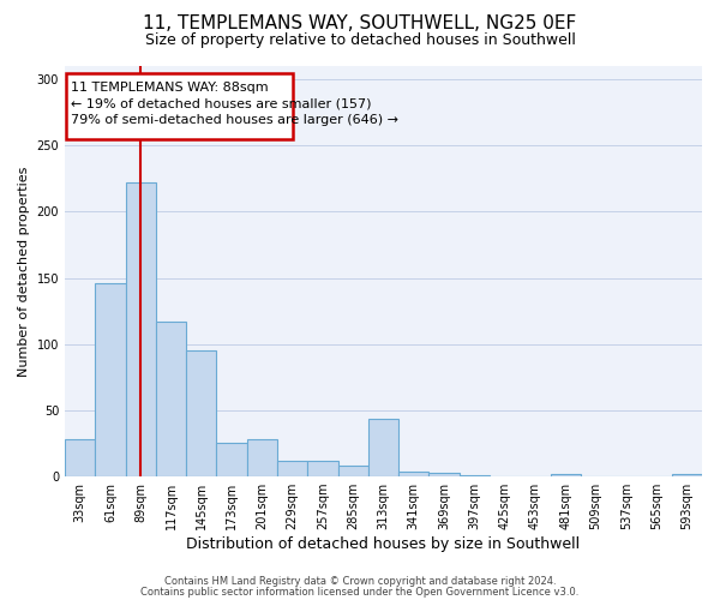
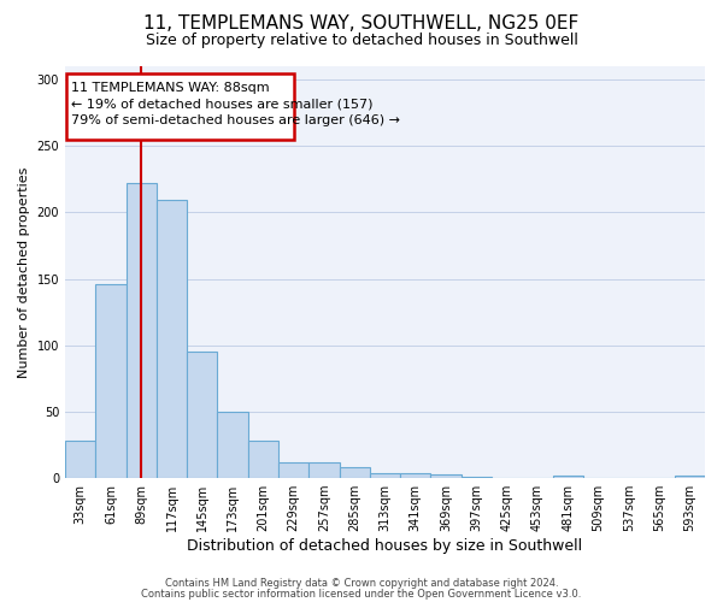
117sqm: 117 -> 209
173sqm: 25 -> 50
313sqm: 44 -> 4
